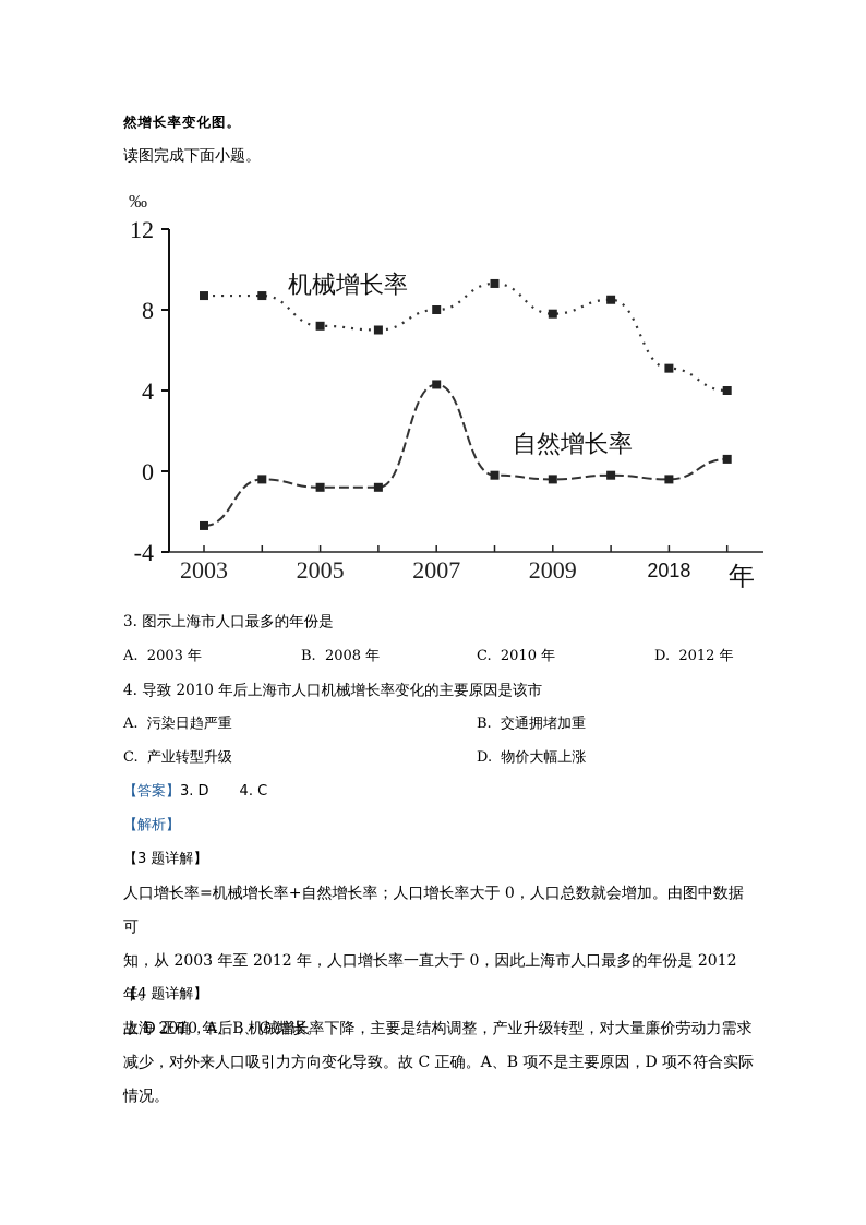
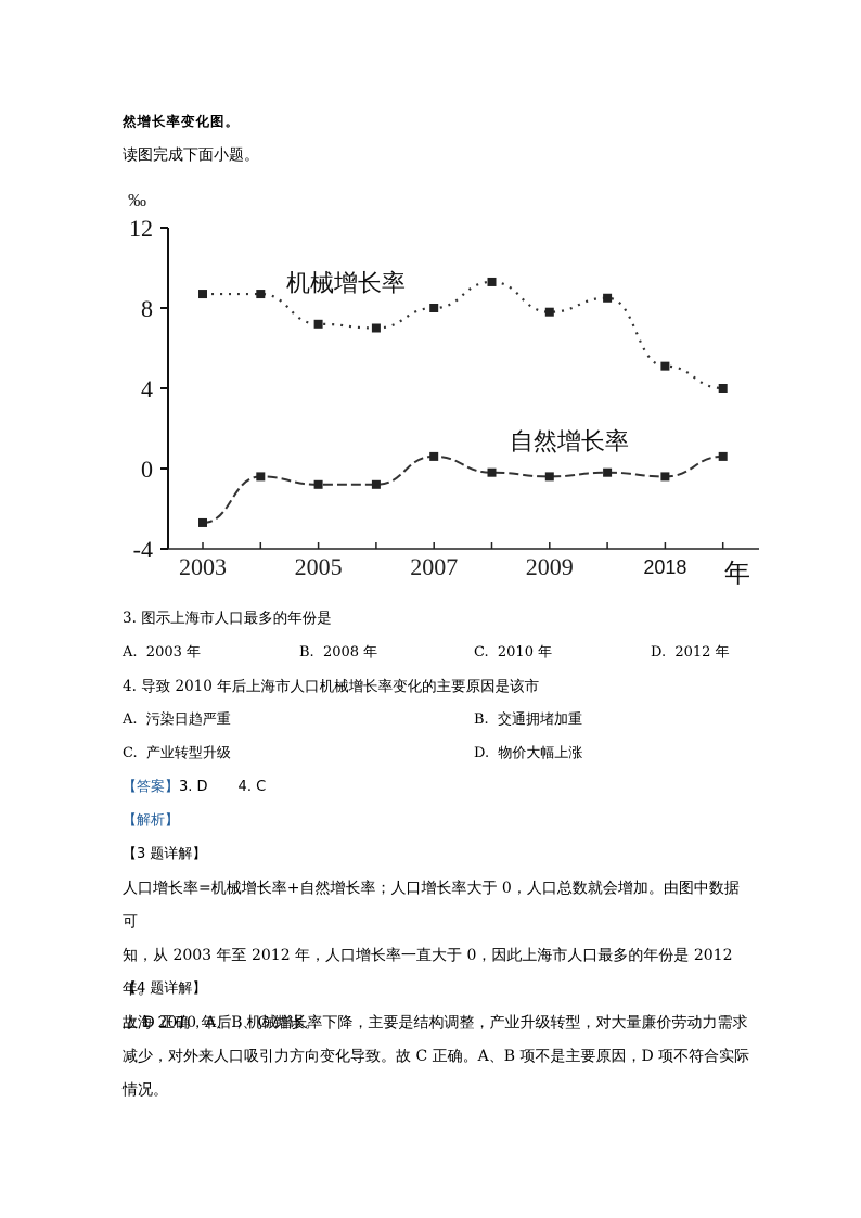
自然增长率/2007: 4.3 -> 0.6
